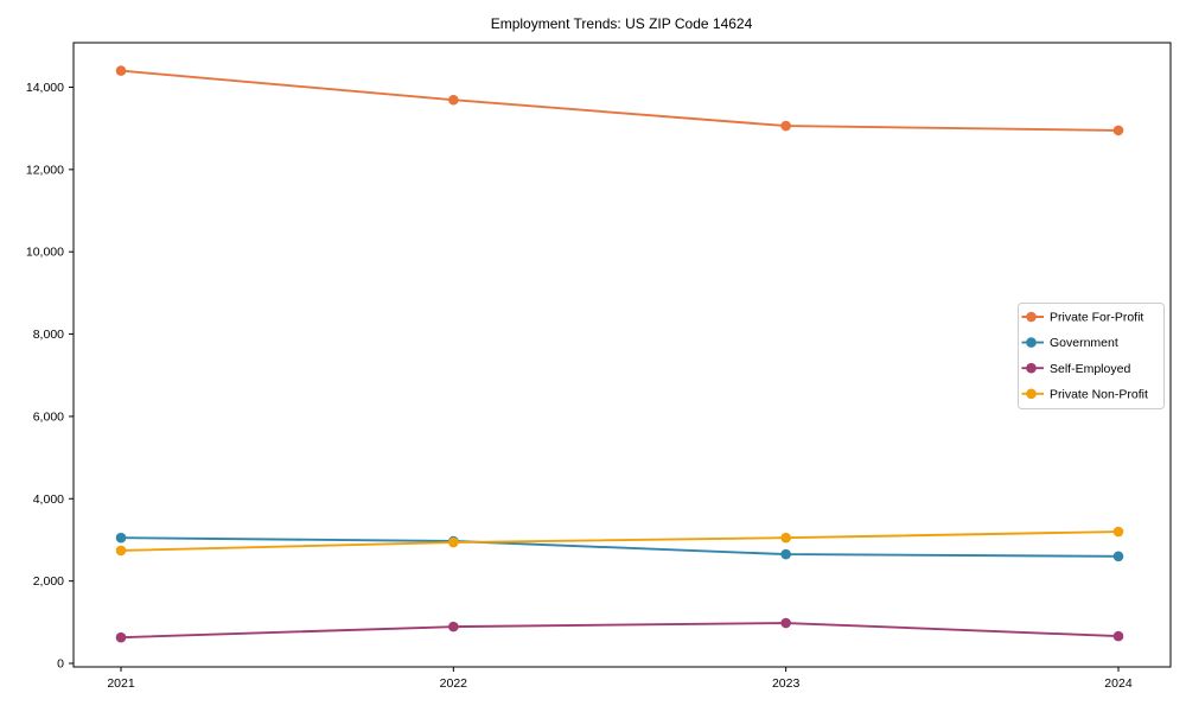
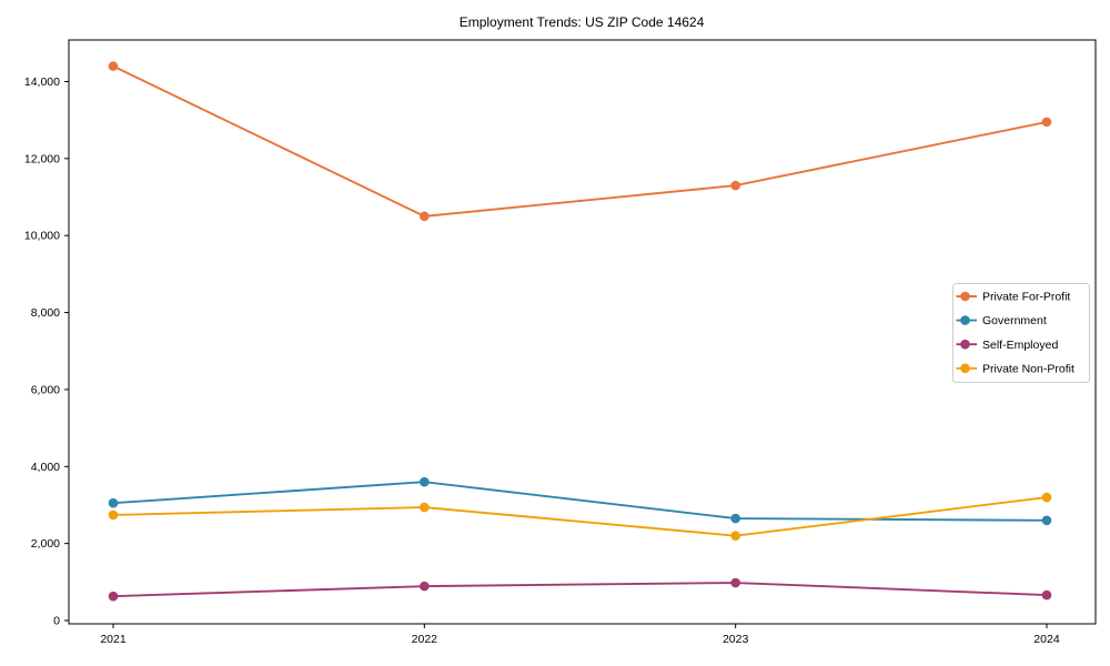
Private For-Profit/2022: 13700 -> 10500
Government/2022: 3000 -> 3600
Private For-Profit/2023: 13100 -> 11300
Private Non-Profit/2023: 3000 -> 2200
